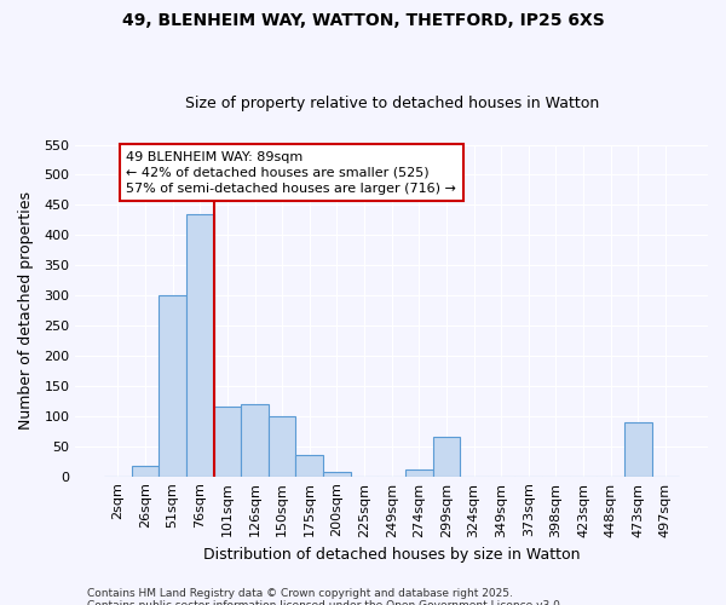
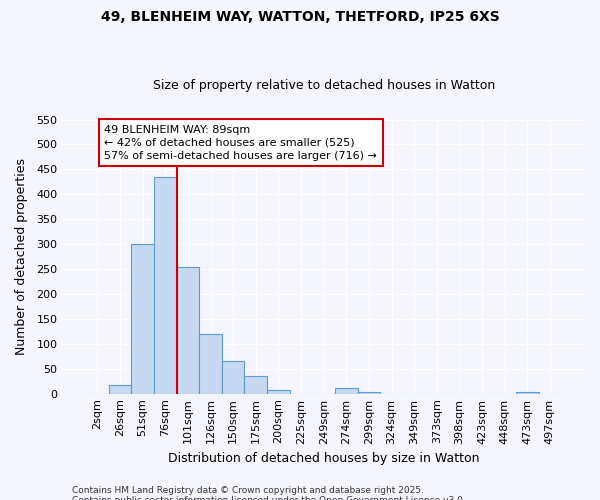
101sqm: 115 -> 255
150sqm: 100 -> 65
299sqm: 65 -> 4
473sqm: 90 -> 4
